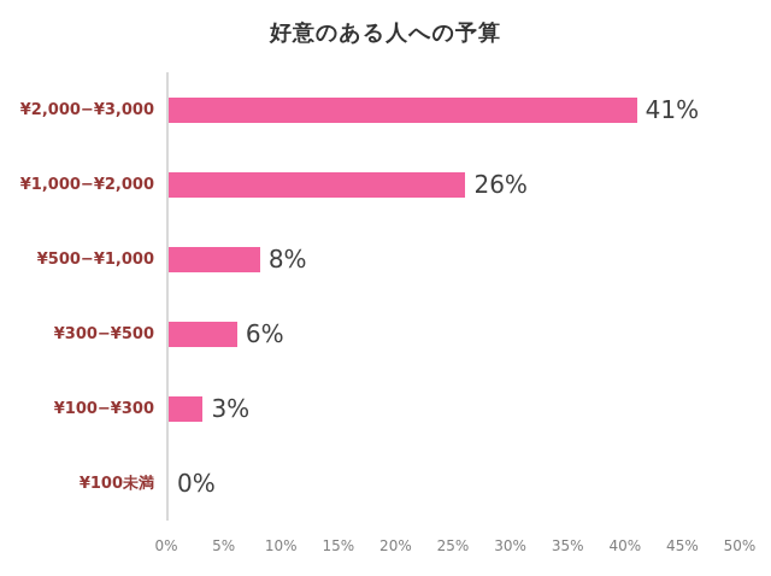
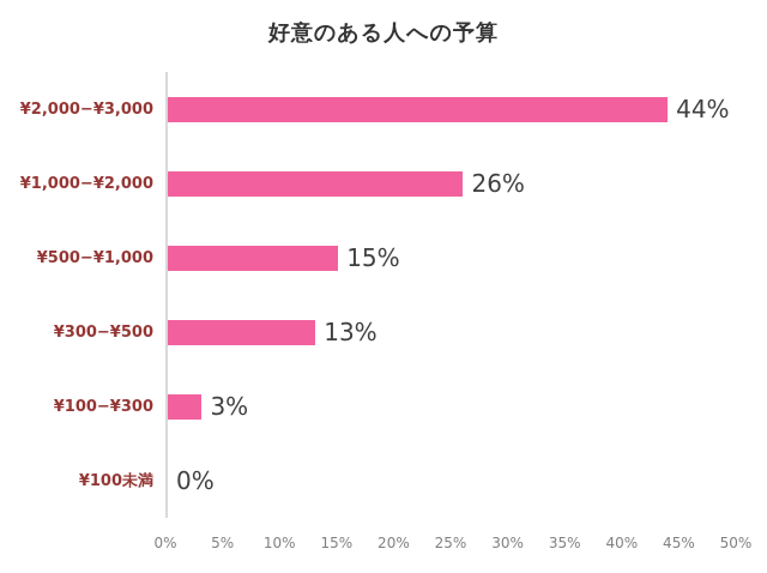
¥2,000−¥3,000: 41% -> 44%
¥500−¥1,000: 8% -> 15%
¥300−¥500: 6% -> 13%
